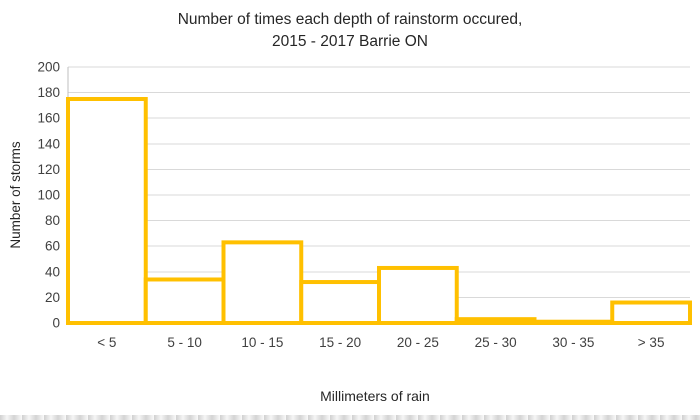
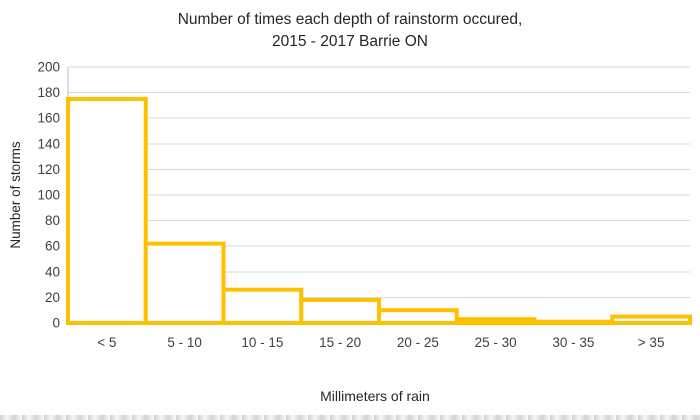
5 - 10: 34 -> 62
10 - 15: 63 -> 26
15 - 20: 32 -> 18
20 - 25: 43 -> 10
> 35: 16 -> 5
